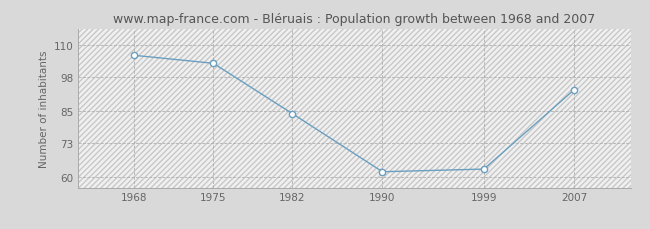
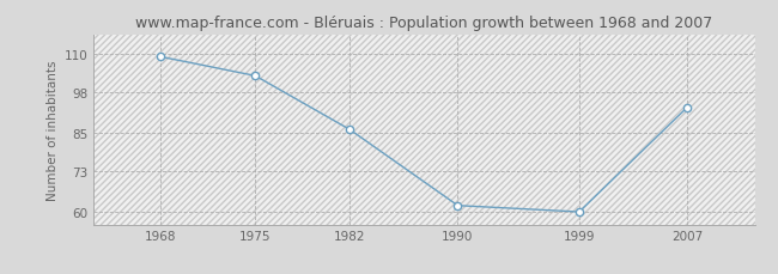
1968: 106 -> 109
1982: 84 -> 86
1999: 63 -> 60
